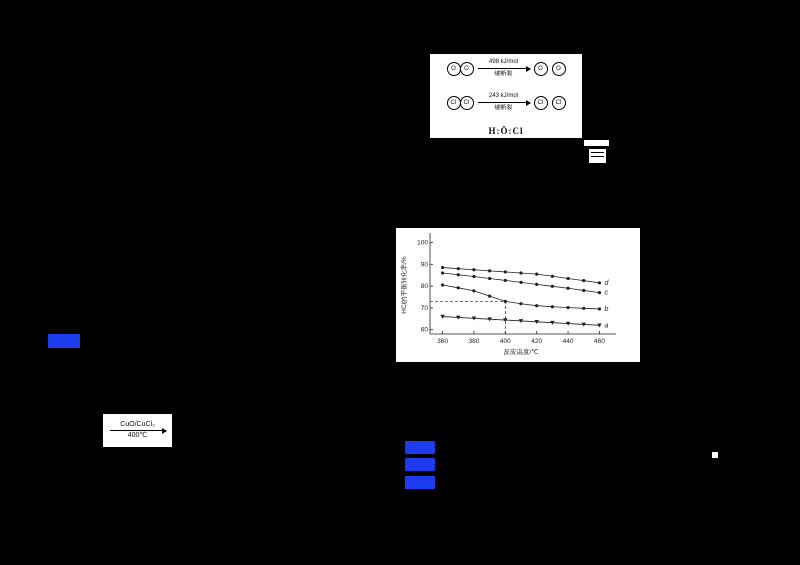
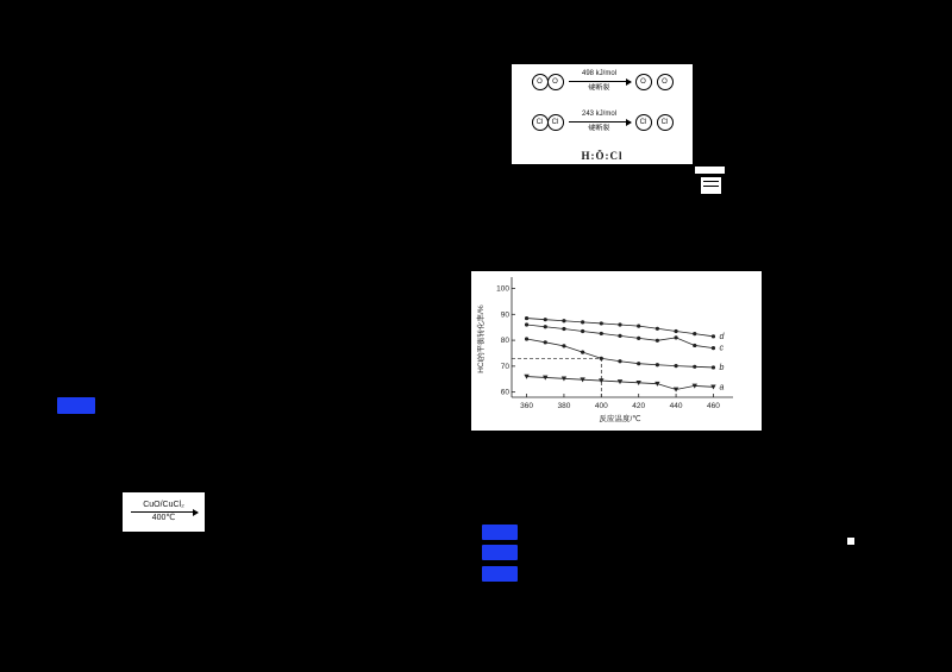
c/440: 79 -> 81
a/440: 63 -> 61
